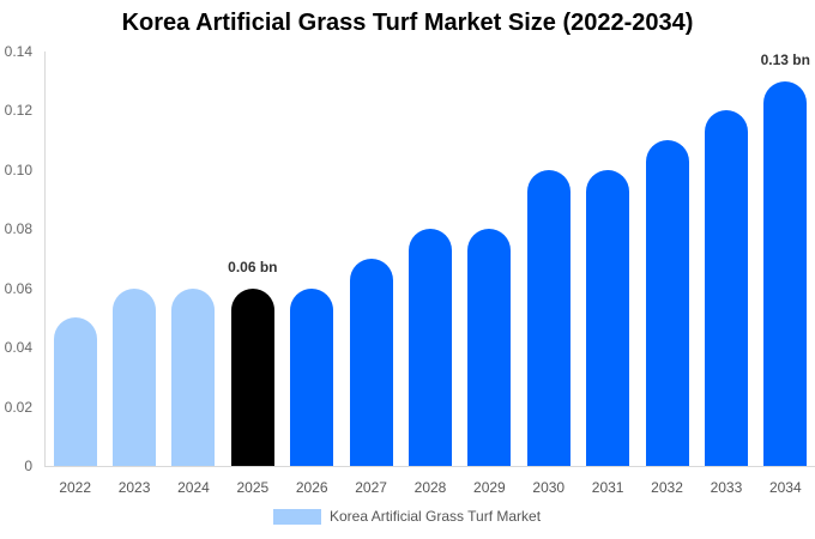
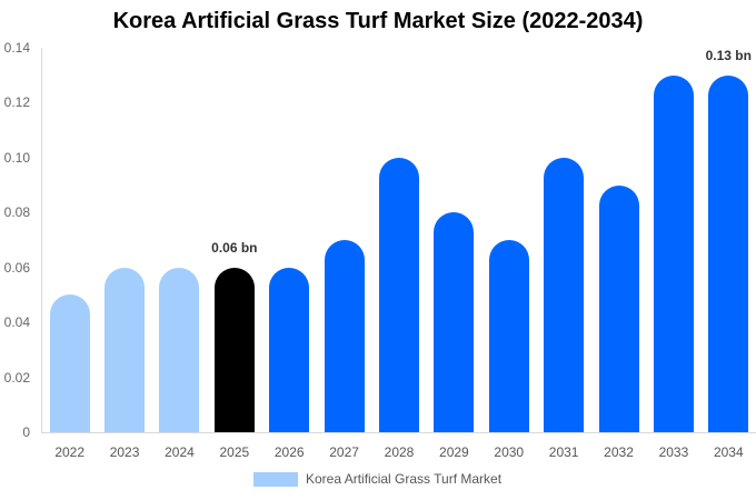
2028: 0.08 -> 0.10
2030: 0.10 -> 0.07
2032: 0.11 -> 0.09
2033: 0.12 -> 0.13
